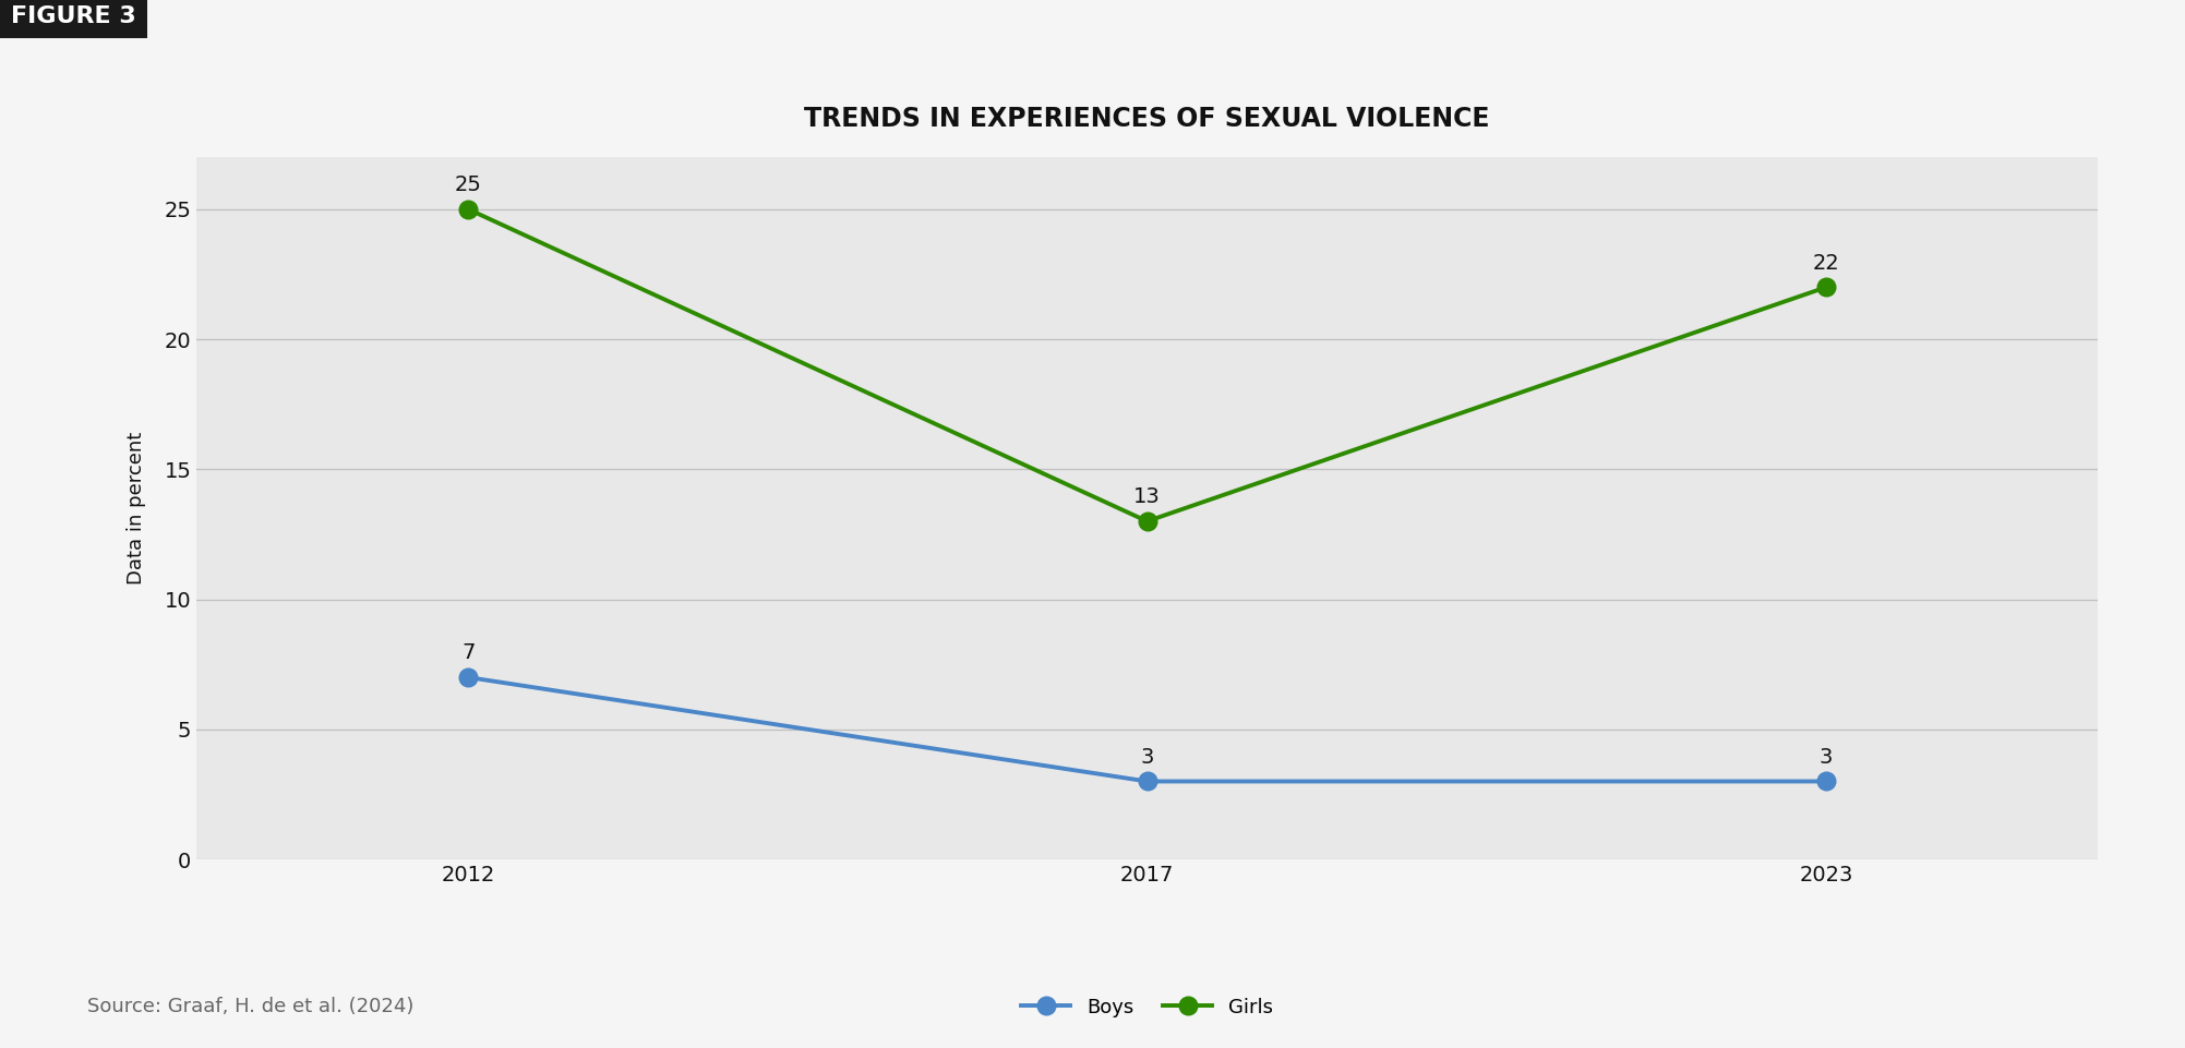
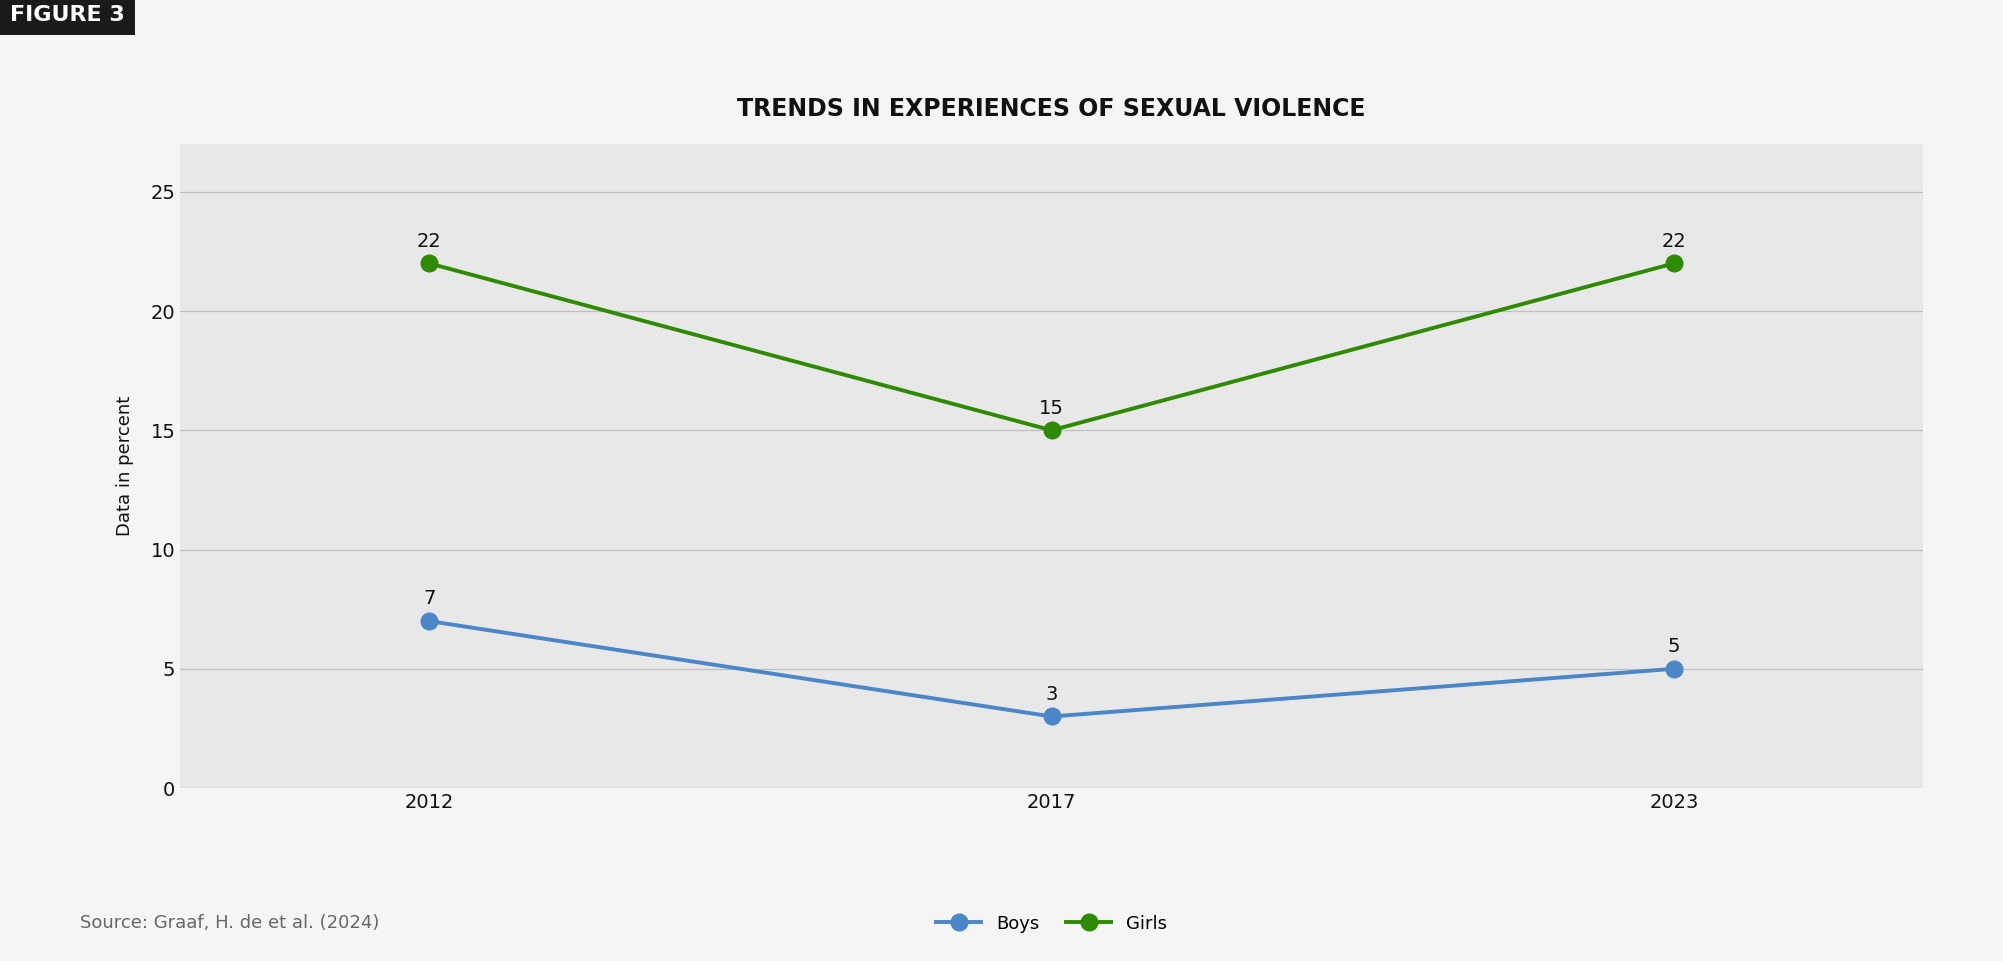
Girls/2012: 25 -> 22
Girls/2017: 13 -> 15
Boys/2023: 3 -> 5
